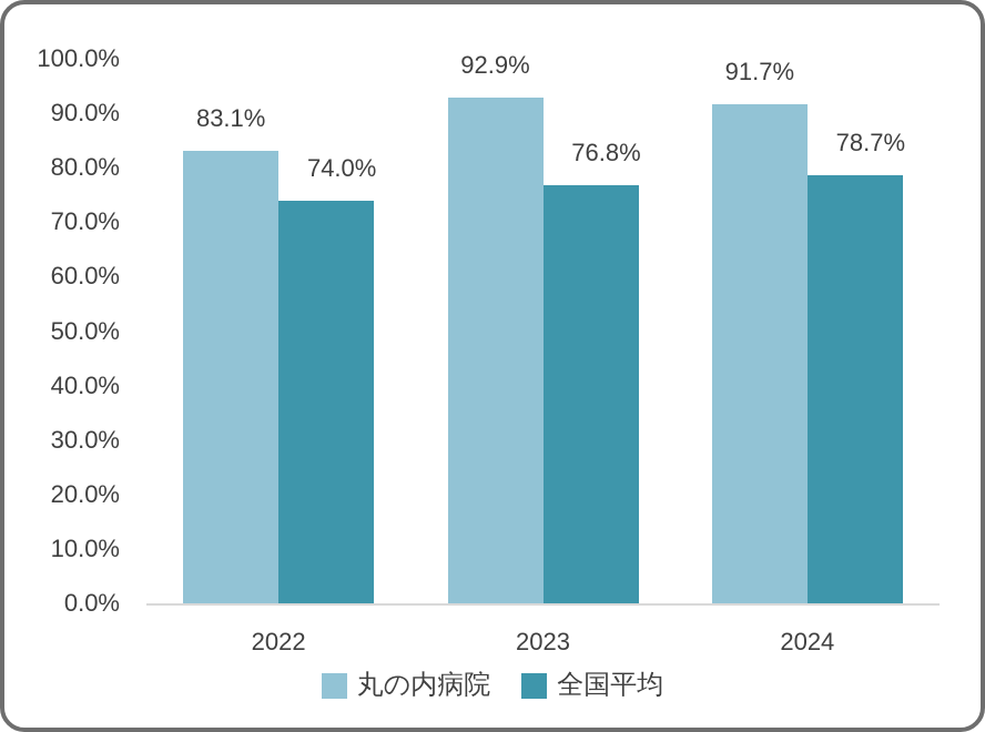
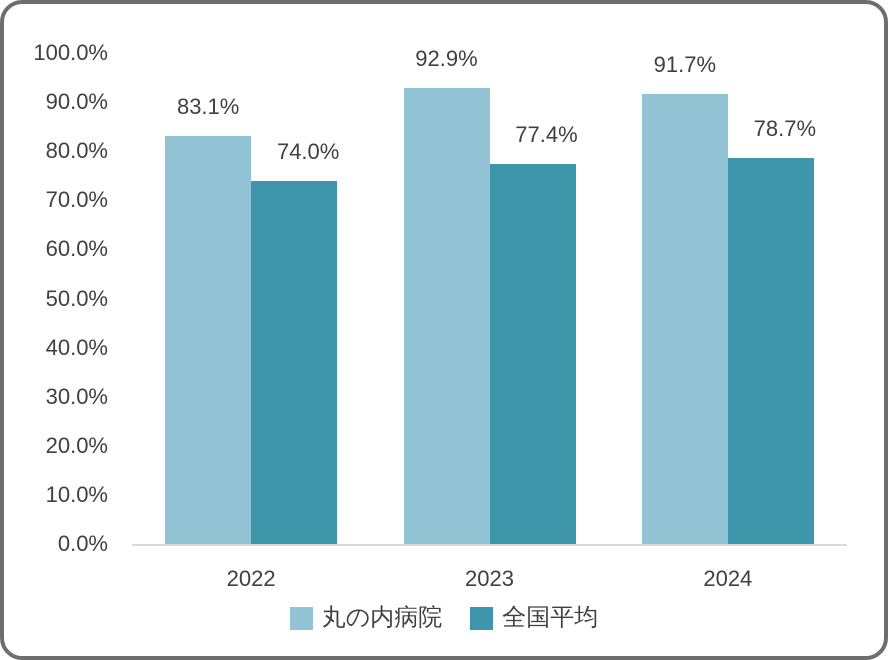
全国平均/2023: 76.8% -> 77.4%
